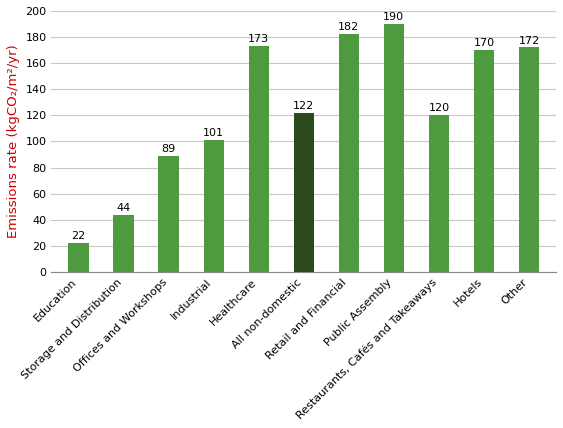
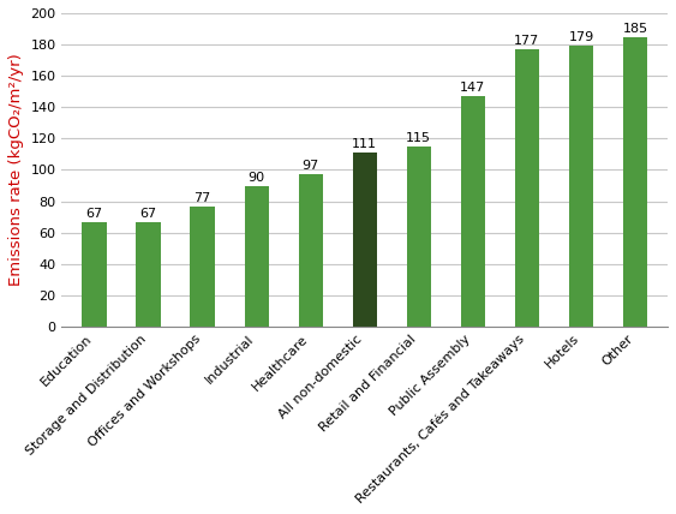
Education: 22 -> 67
Storage and Distribution: 44 -> 67
Offices and Workshops: 89 -> 77
Industrial: 101 -> 90
Healthcare: 173 -> 97
All non-domestic: 122 -> 111
Retail and Financial: 182 -> 115
Public Assembly: 190 -> 147
Restaurants, Cafés and Takeaways: 120 -> 177
Hotels: 170 -> 179
Other: 172 -> 185
